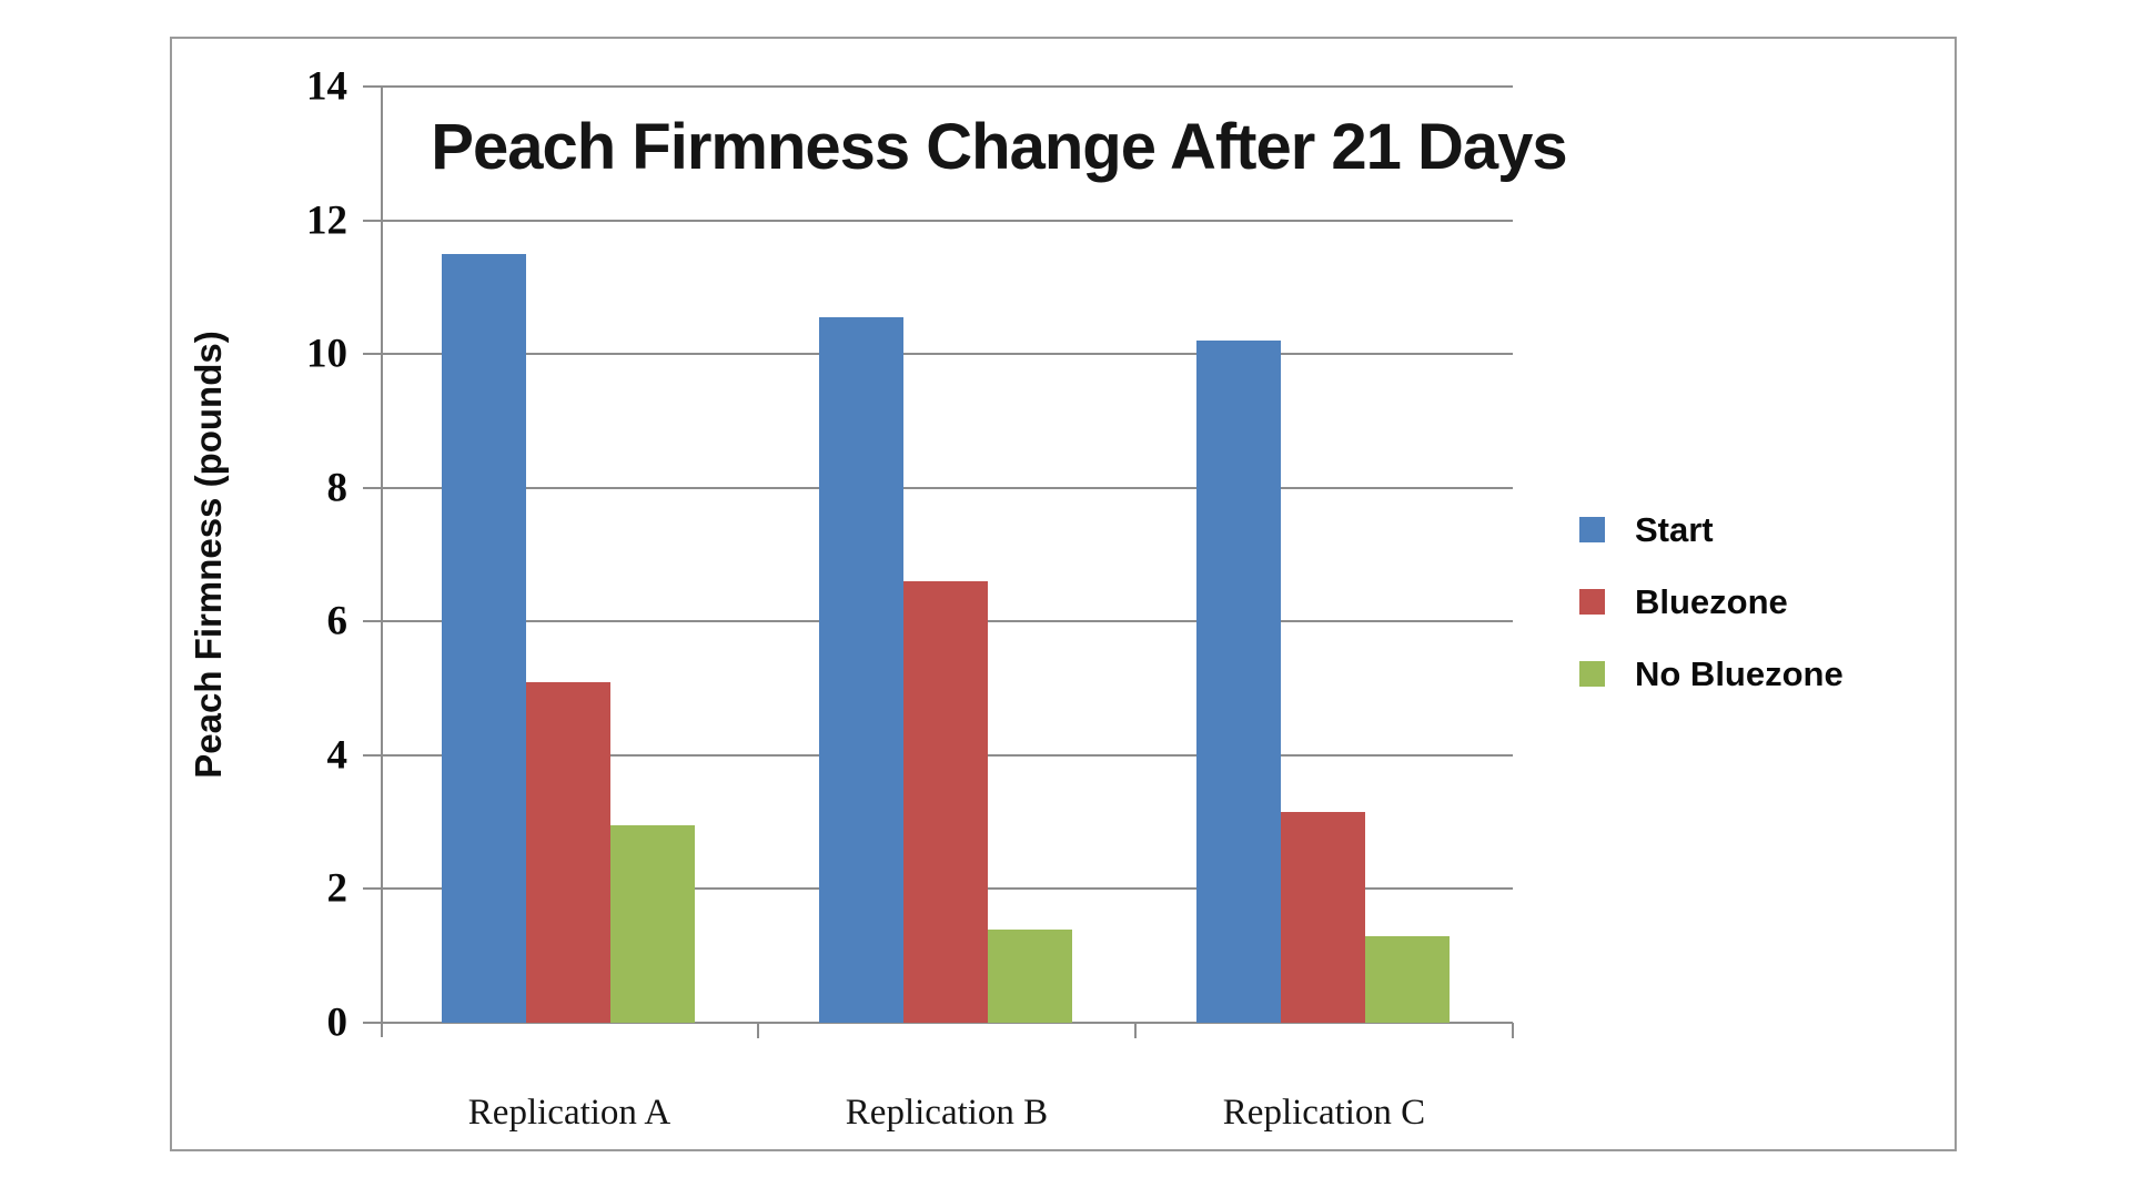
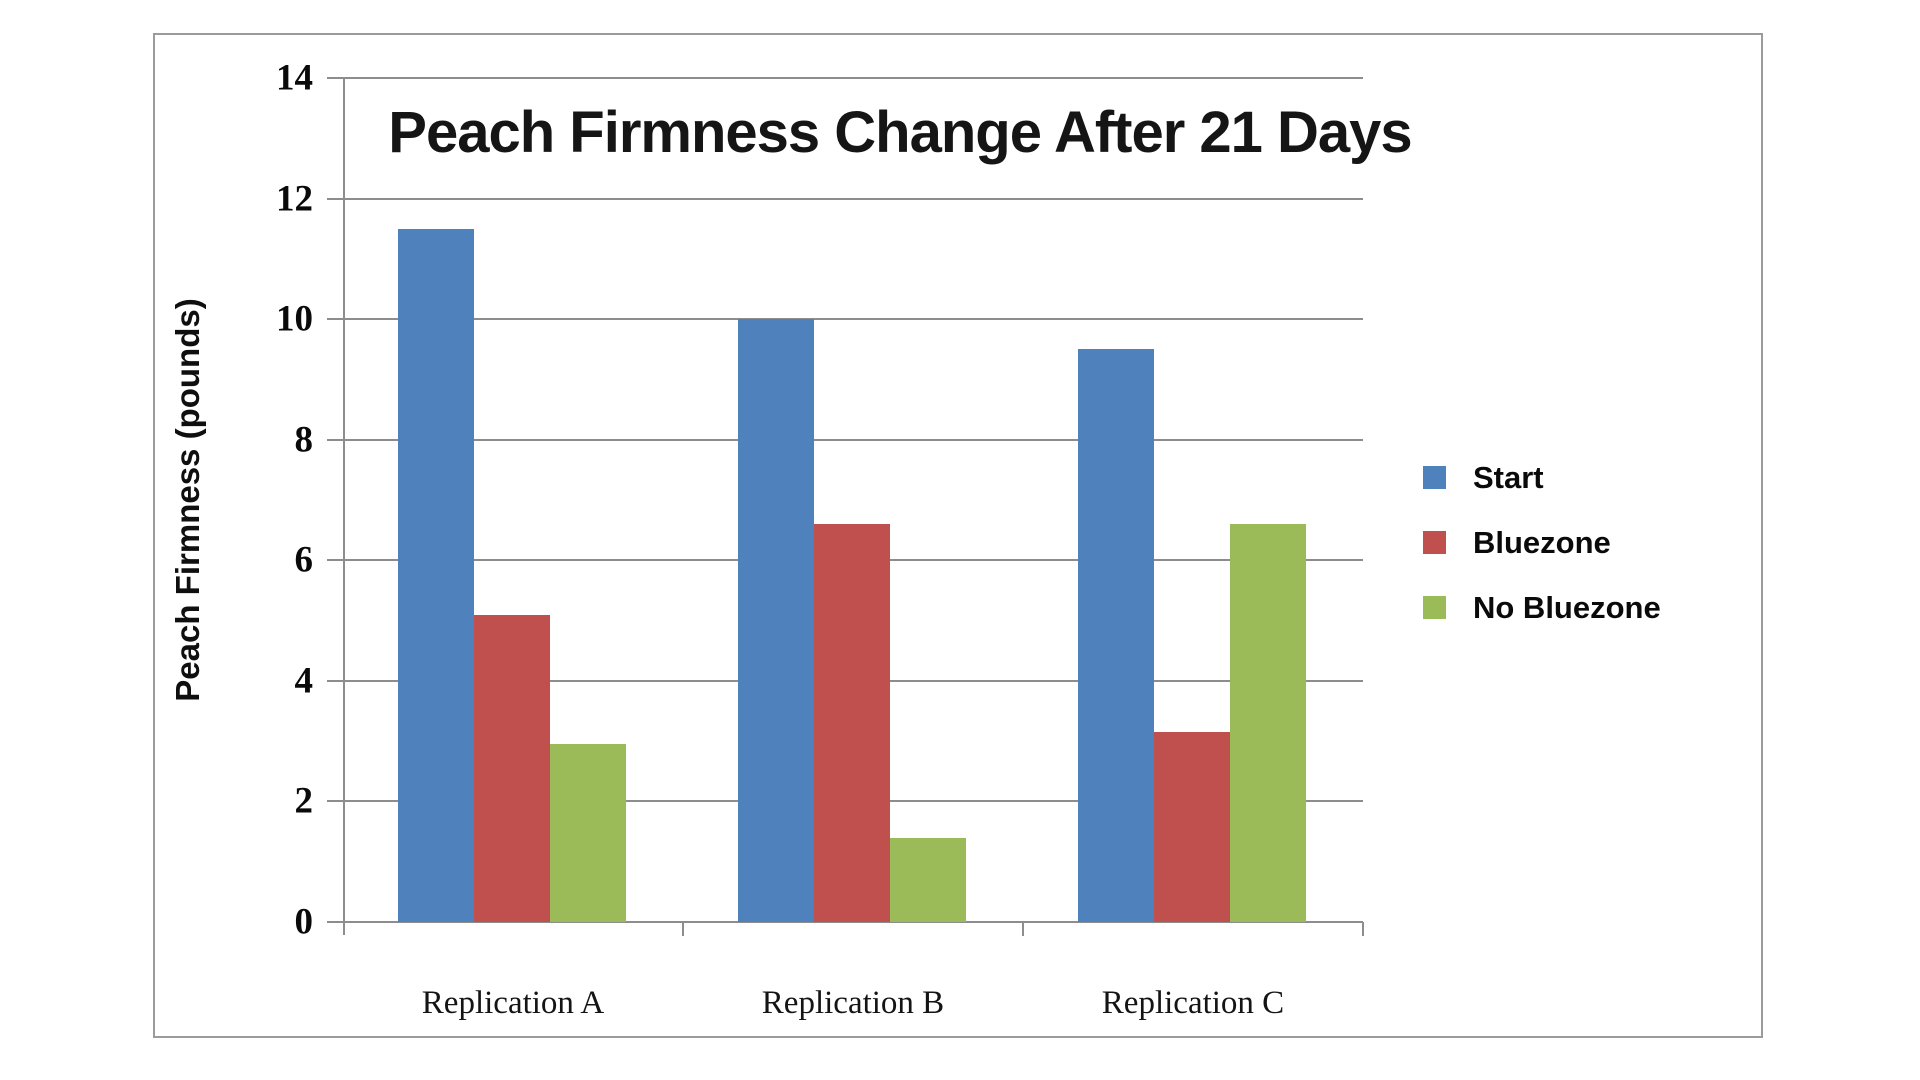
Start/Replication B: 10.6 -> 10.0
Start/Replication C: 10.2 -> 9.5
No Bluezone/Replication C: 1.3 -> 6.6
